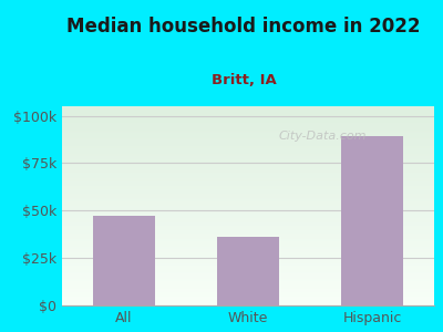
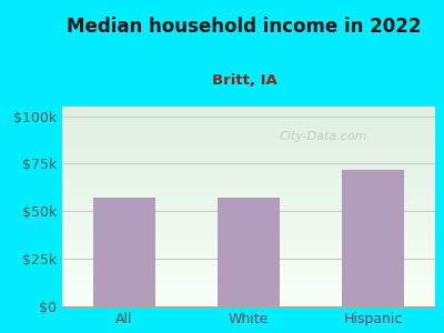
All: $47k -> $57k
White: $36k -> $57k
Hispanic: $89k -> $72k
